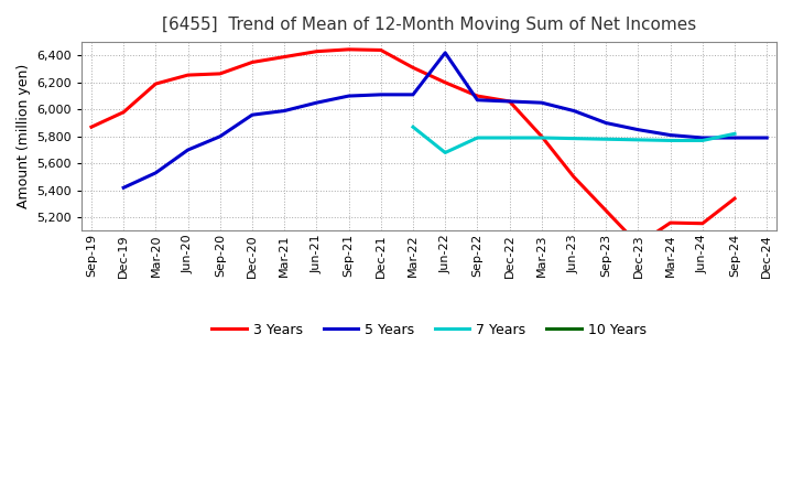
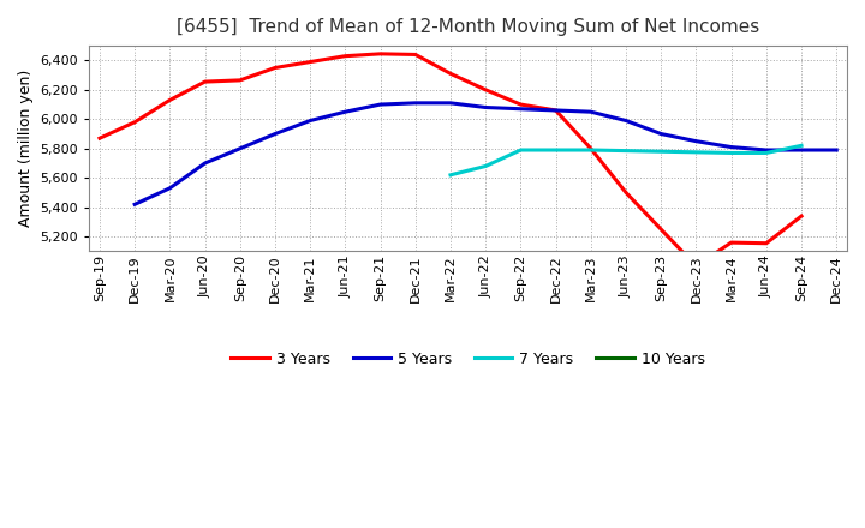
3 Years/Mar-20: 6,190 -> 6,130
5 Years/Dec-20: 5,960 -> 5,900
7 Years/Mar-22: 5,870 -> 5,620
5 Years/Jun-22: 6,420 -> 6,080
